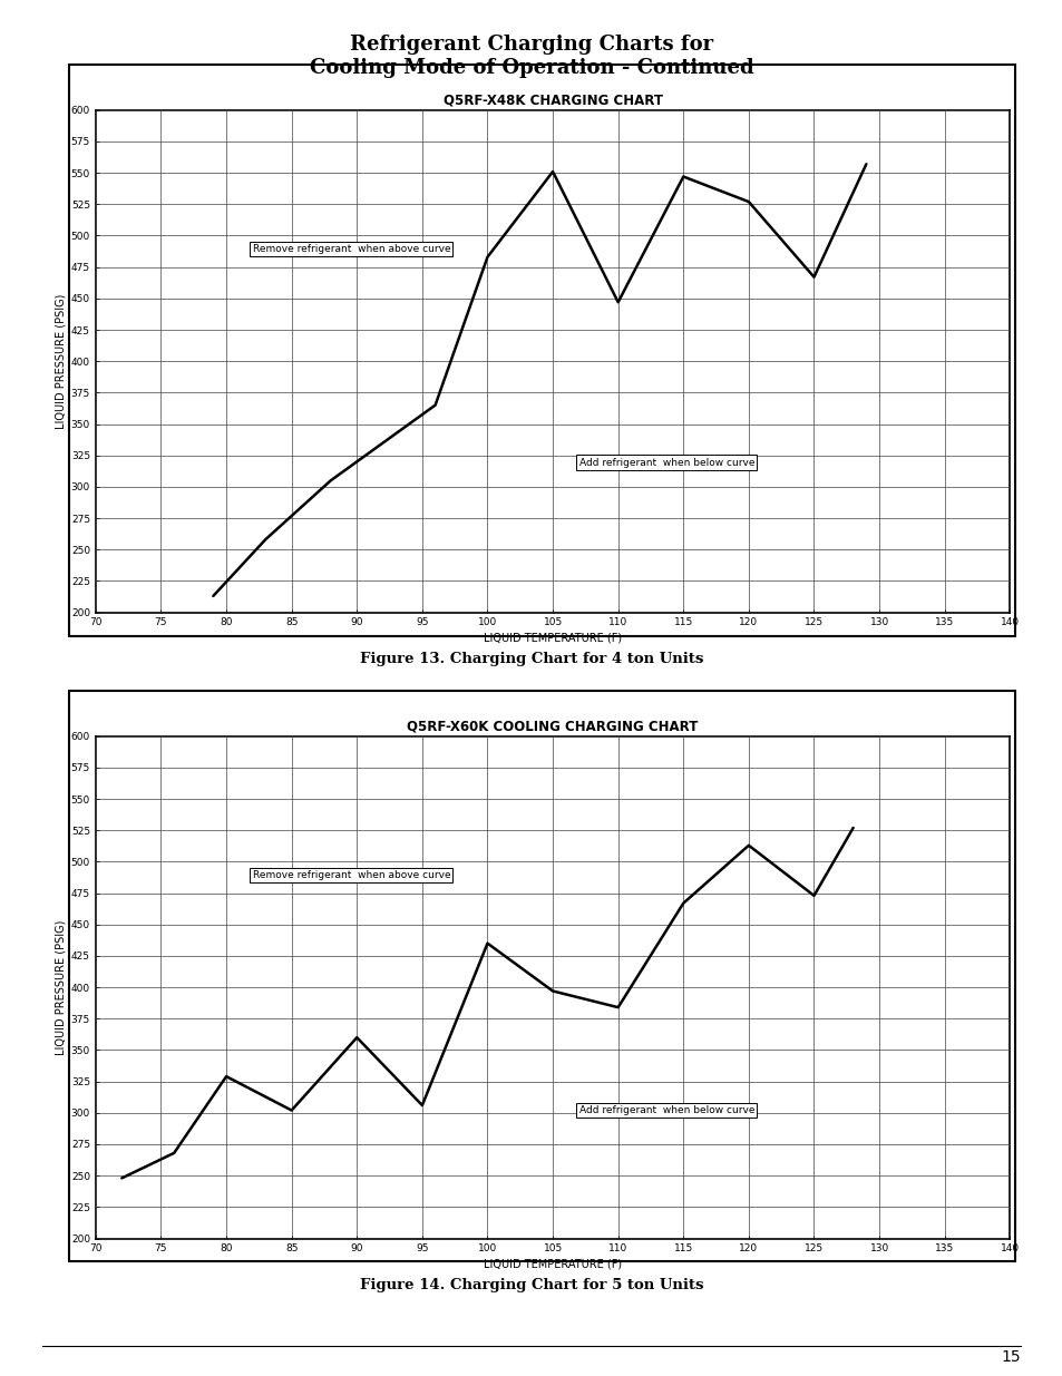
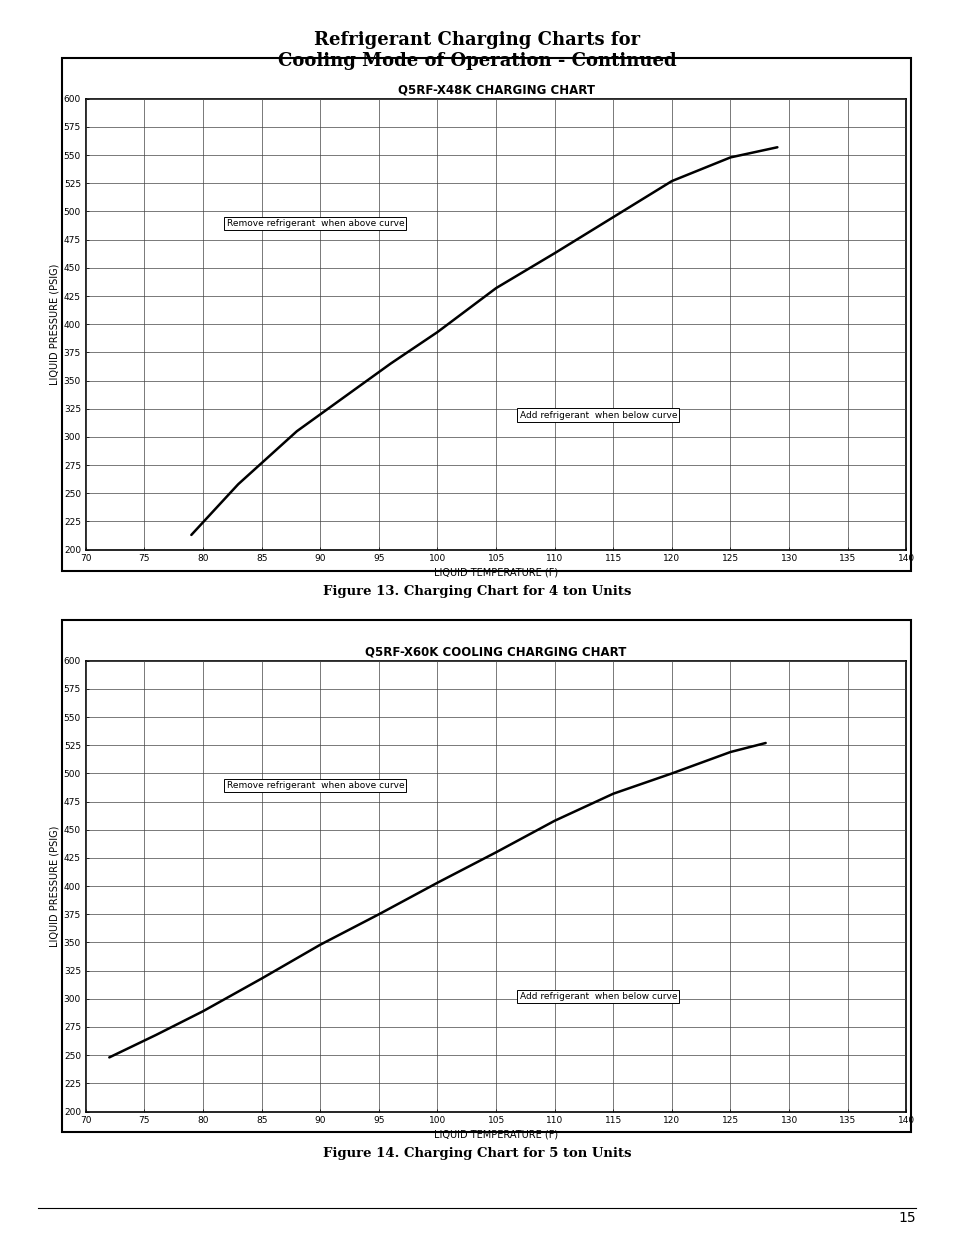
Q5RF-X48K CHARGING CHART/100: 483 -> 393
Q5RF-X48K CHARGING CHART/105: 551 -> 432
Q5RF-X48K CHARGING CHART/110: 447 -> 463
Q5RF-X48K CHARGING CHART/115: 547 -> 495
Q5RF-X48K CHARGING CHART/125: 467 -> 548
Q5RF-X60K COOLING CHARGING CHART/80: 329 -> 289
Q5RF-X60K COOLING CHARGING CHART/85: 302 -> 318
Q5RF-X60K COOLING CHARGING CHART/90: 360 -> 348
Q5RF-X60K COOLING CHARGING CHART/95: 306 -> 375
Q5RF-X60K COOLING CHARGING CHART/100: 435 -> 403
Q5RF-X60K COOLING CHARGING CHART/105: 397 -> 430
Q5RF-X60K COOLING CHARGING CHART/110: 384 -> 458
Q5RF-X60K COOLING CHARGING CHART/115: 467 -> 482
Q5RF-X60K COOLING CHARGING CHART/120: 513 -> 500
Q5RF-X60K COOLING CHARGING CHART/125: 473 -> 519
